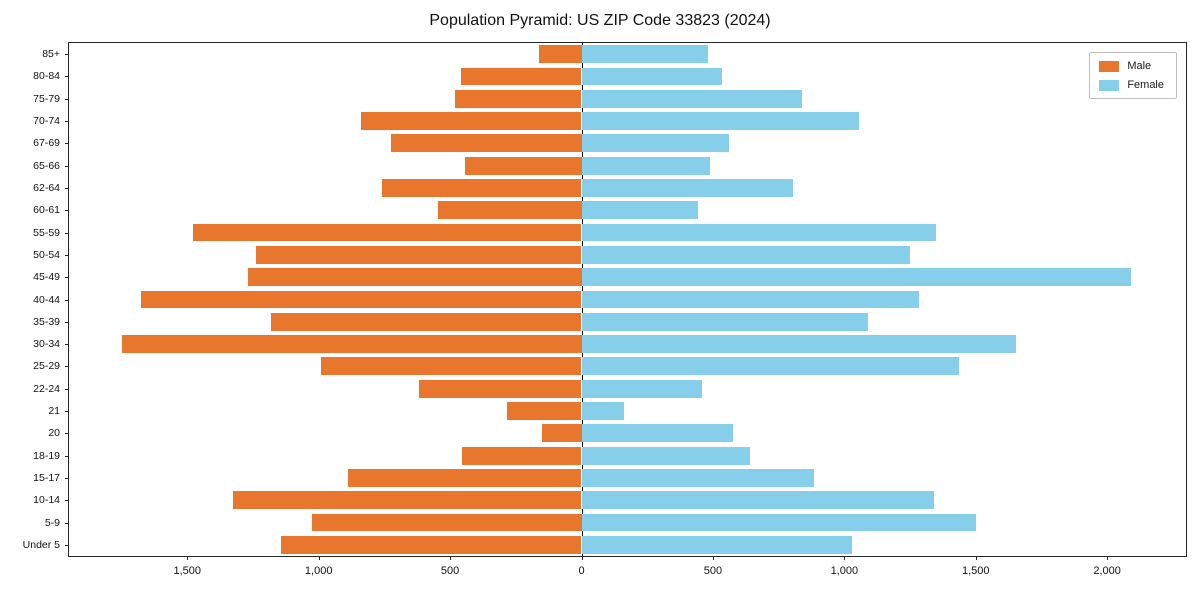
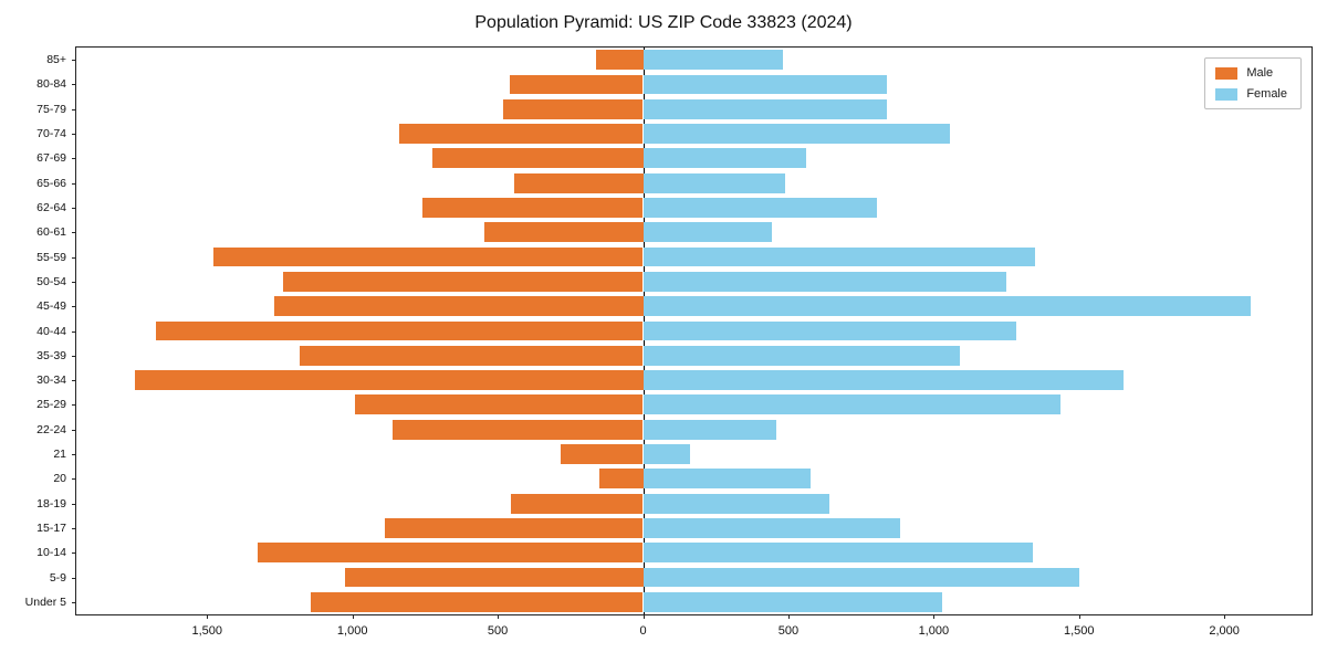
Female/80-84: 540 -> 840
Male/22-24: 620 -> 860
